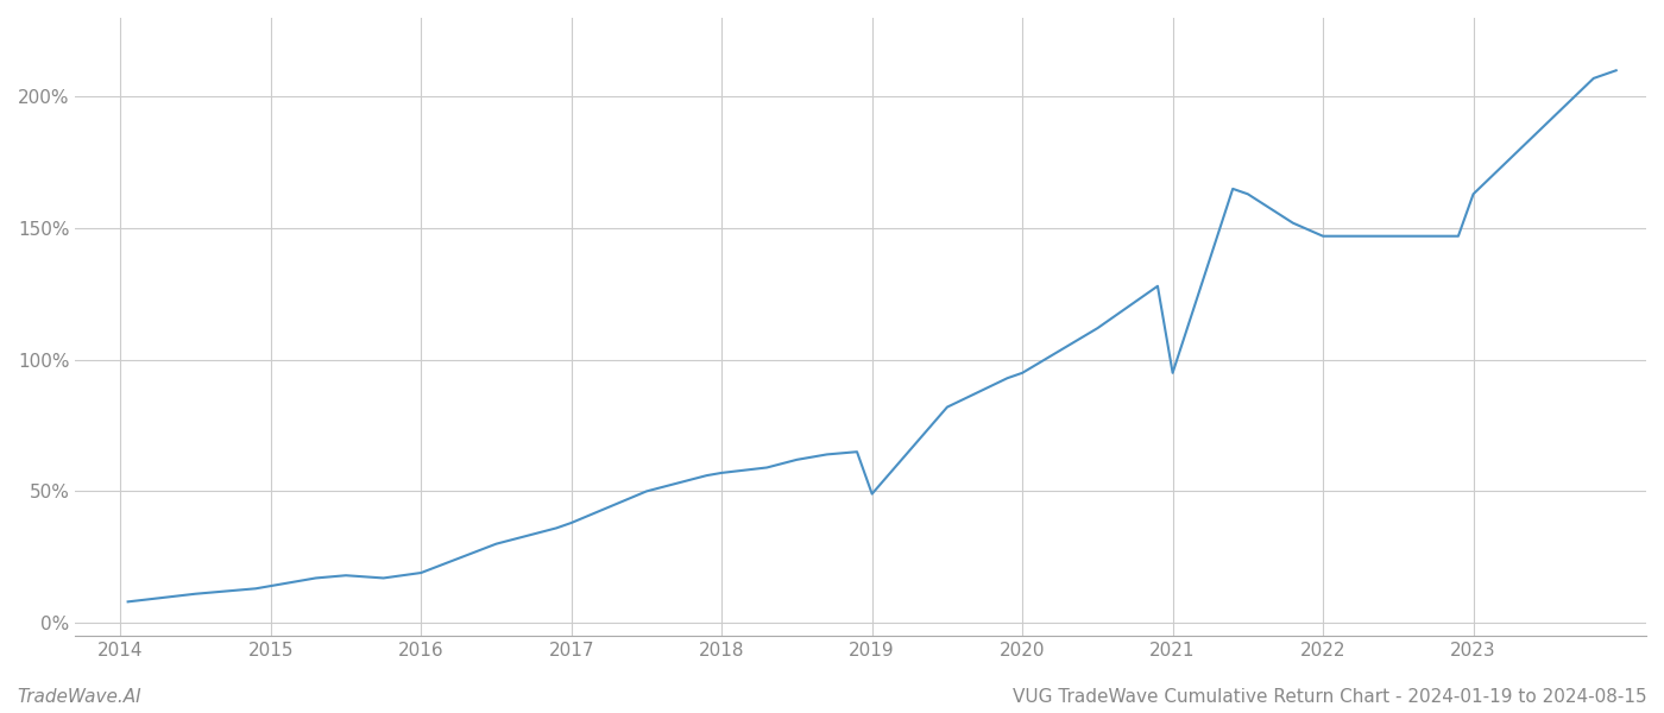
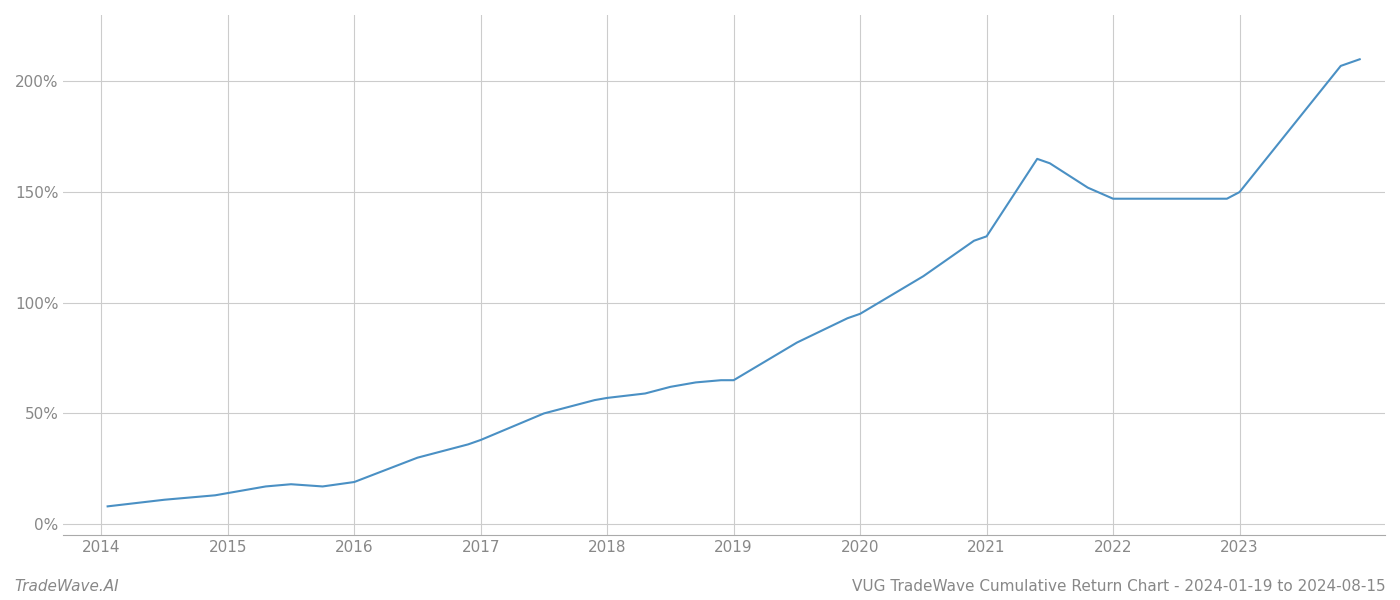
2019: 49% -> 65%
2021: 95% -> 130%
2023: 163% -> 150%
